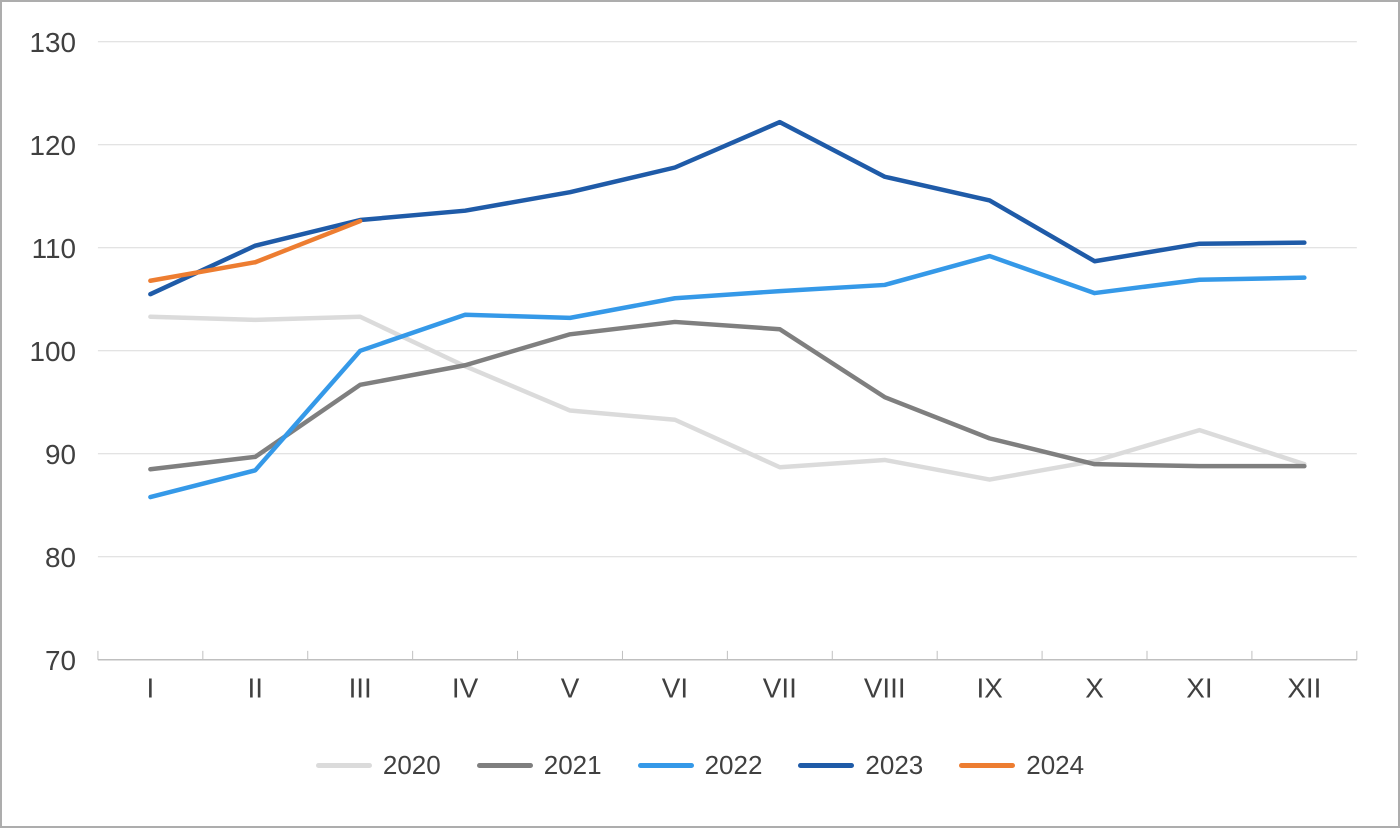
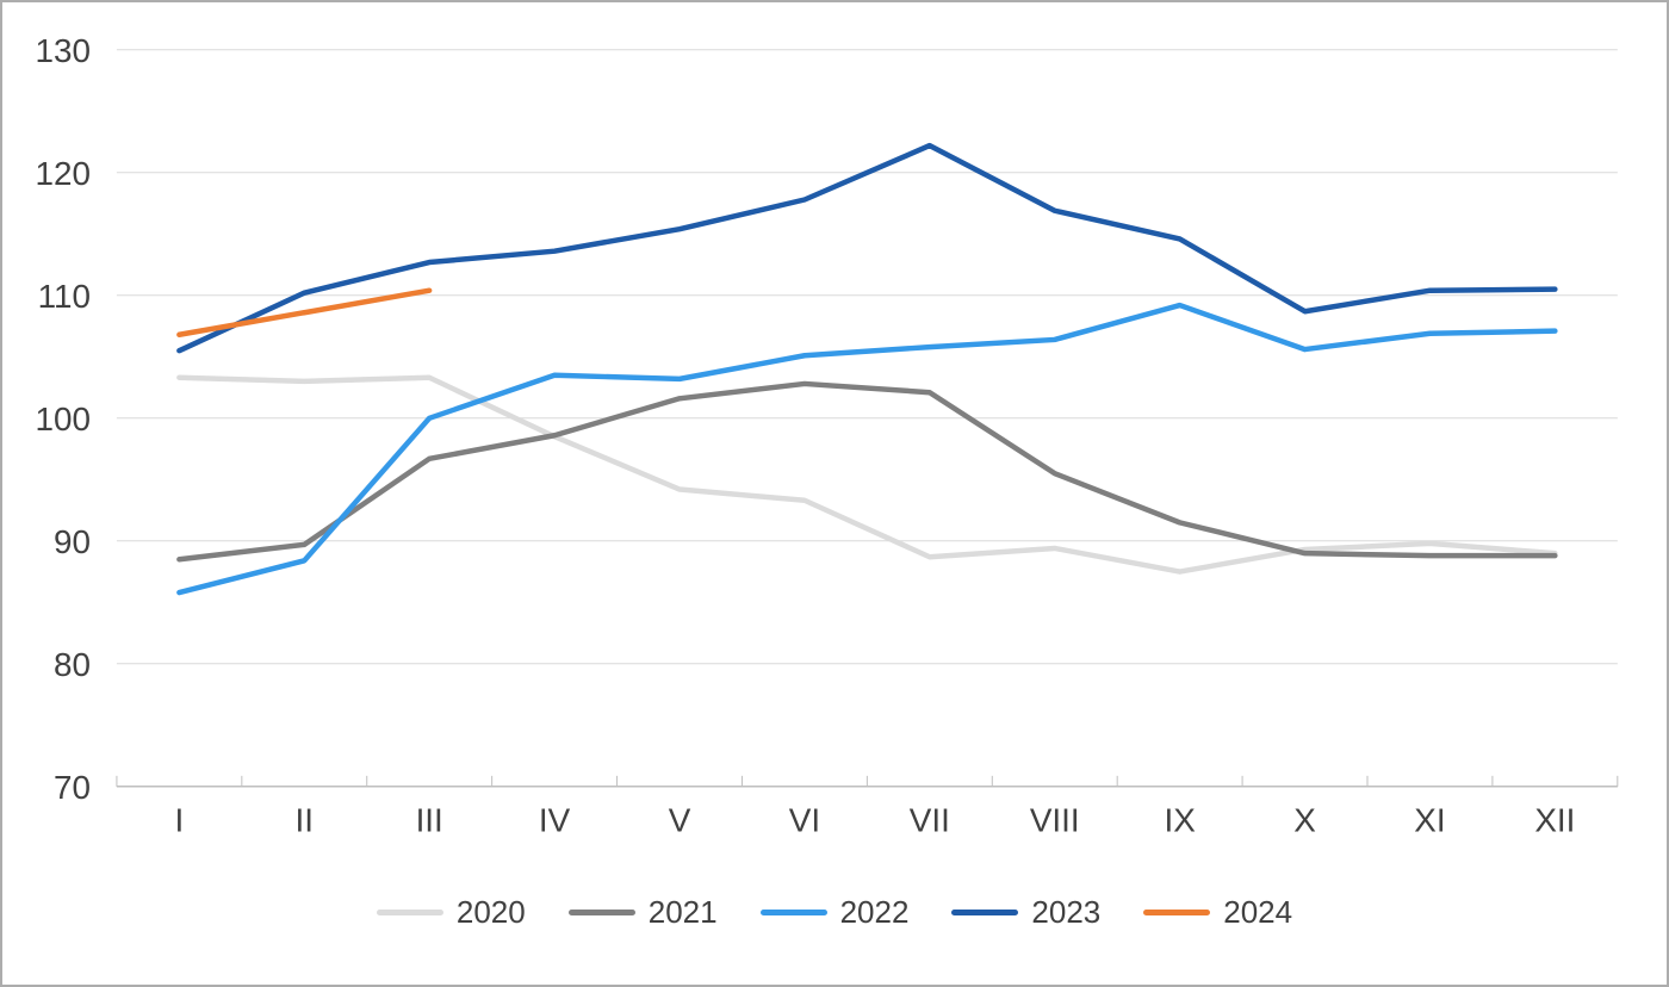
2024/III: 112.6 -> 110.4
2020/XI: 92.3 -> 89.8
